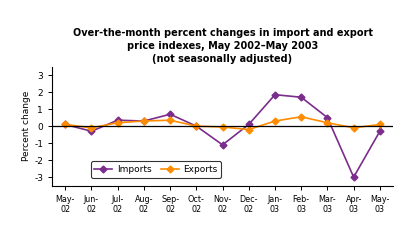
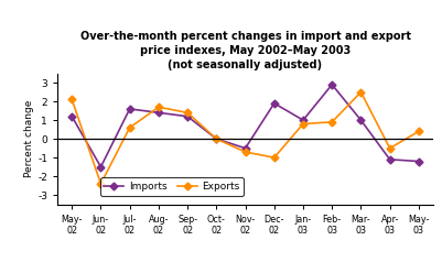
Imports/May- 02: 0.1 -> 1.2
Exports/May- 02: 0.1 -> 2.1
Imports/Jun- 02: -0.3 -> -1.5
Exports/Jun- 02: -0.1 -> -2.4
Imports/Jul- 02: 0.3 -> 1.6
Exports/Jul- 02: 0.2 -> 0.6
Imports/Aug- 02: 0.3 -> 1.4
Exports/Aug- 02: 0.3 -> 1.7
Imports/Sep- 02: 0.7 -> 1.2
Exports/Sep- 02: 0.3 -> 1.4
Imports/Nov- 02: -1.1 -> -0.5
Exports/Nov- 02: -0.1 -> -0.7
Imports/Dec- 02: 0.1 -> 1.9
Exports/Dec- 02: -0.2 -> -1.0
Imports/Jan- 03: 1.9 -> 1.0
Exports/Jan- 03: 0.3 -> 0.8
Imports/Feb- 03: 1.7 -> 2.9
Exports/Feb- 03: 0.6 -> 0.9
Imports/Mar- 03: 0.5 -> 1.0
Exports/Mar- 03: 0.2 -> 2.5
Imports/Apr- 03: -3.0 -> -1.1
Exports/Apr- 03: -0.1 -> -0.5
Imports/May- 03: -0.3 -> -1.2
Exports/May- 03: 0.1 -> 0.4
